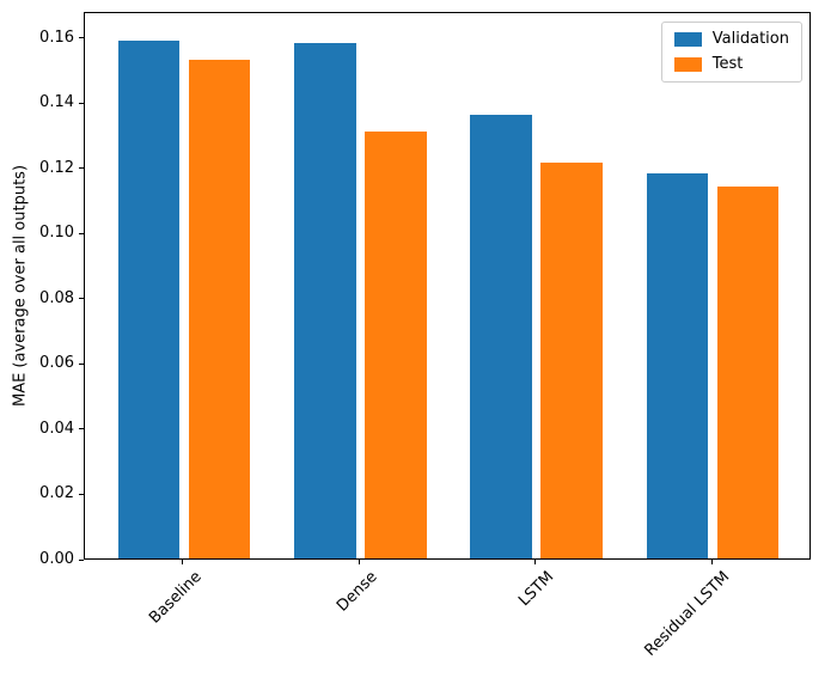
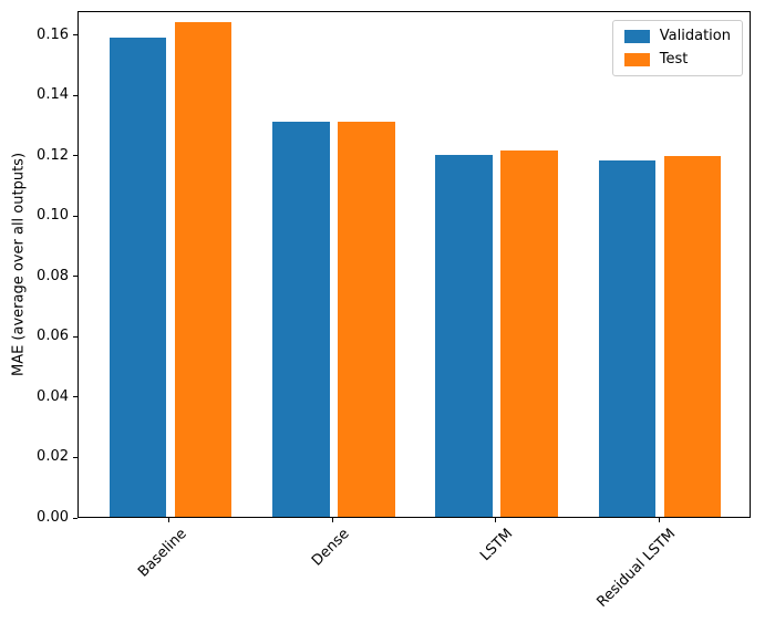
Test/Baseline: 0.153 -> 0.164
Validation/Dense: 0.158 -> 0.131
Validation/LSTM: 0.136 -> 0.120
Test/Residual LSTM: 0.114 -> 0.119
